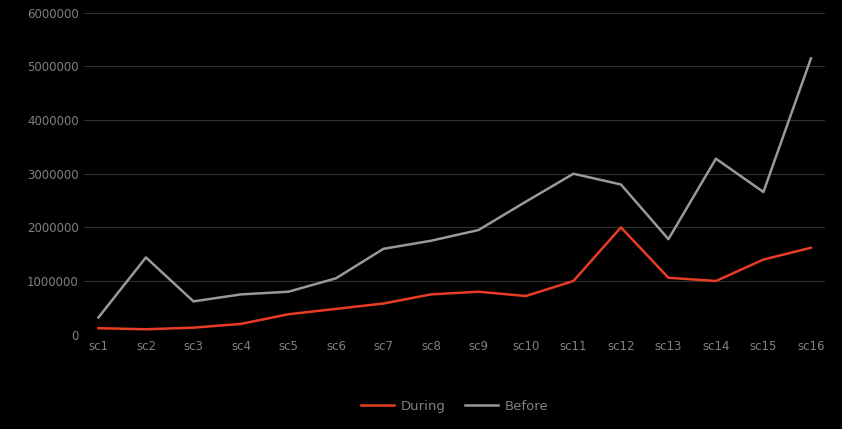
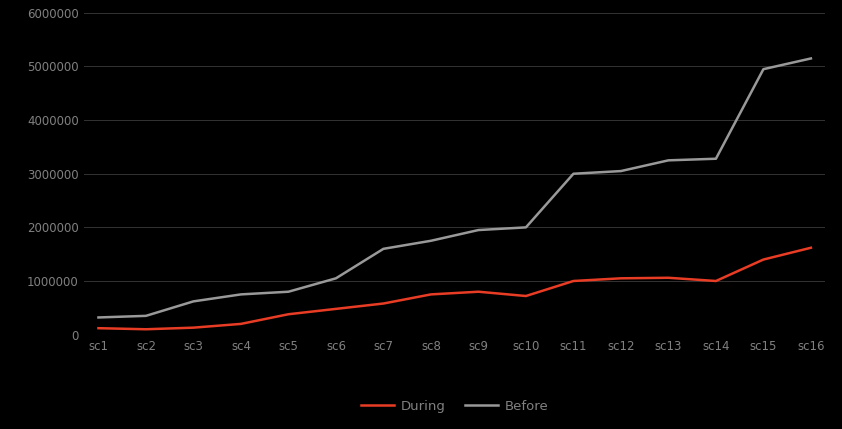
Before/sc2: 1440000 -> 350000
Before/sc10: 2480000 -> 2000000
During/sc12: 2000000 -> 1050000
Before/sc12: 2800000 -> 3050000
Before/sc13: 1780000 -> 3250000
Before/sc15: 2660000 -> 4950000
